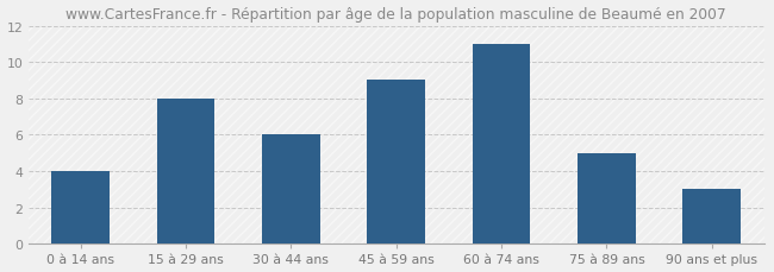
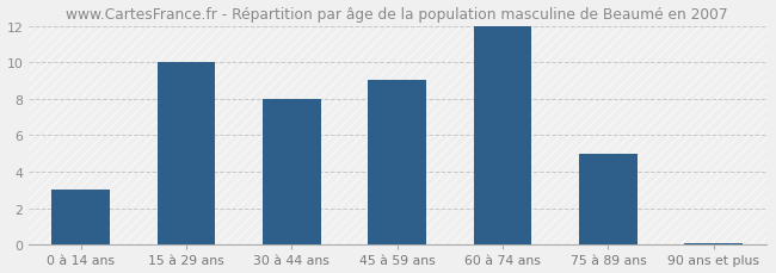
0 à 14 ans: 4.0 -> 3.0
15 à 29 ans: 8.0 -> 10.0
30 à 44 ans: 6.0 -> 8.0
60 à 74 ans: 11.0 -> 12.0
90 ans et plus: 3.0 -> 0.1
